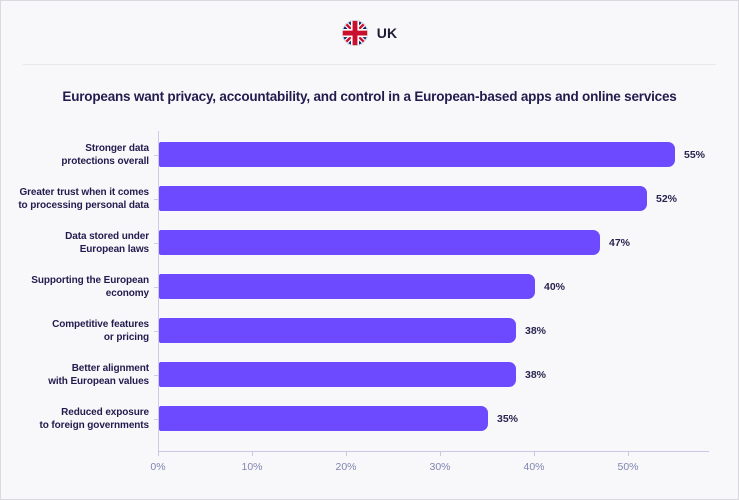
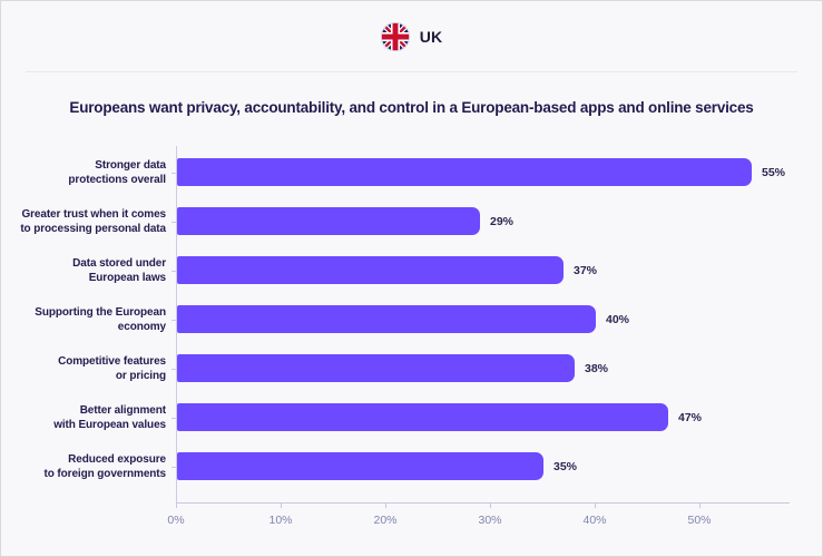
Greater trust when it comes to processing personal data: 52% -> 29%
Data stored under European laws: 47% -> 37%
Better alignment with European values: 38% -> 47%
